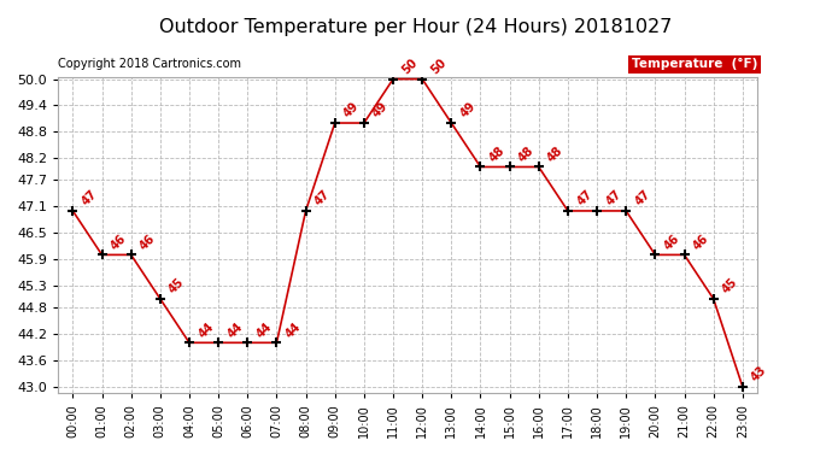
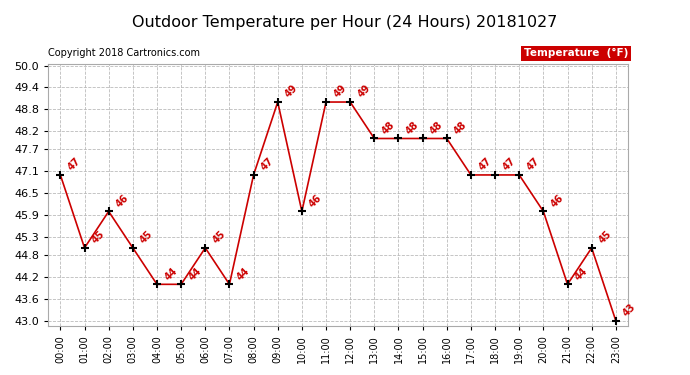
01:00: 46 -> 45
06:00: 44 -> 45
10:00: 49 -> 46
11:00: 50 -> 49
12:00: 50 -> 49
13:00: 49 -> 48
21:00: 46 -> 44
